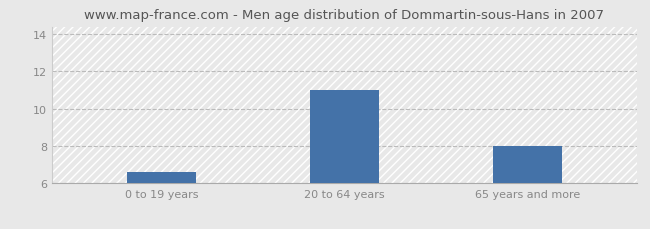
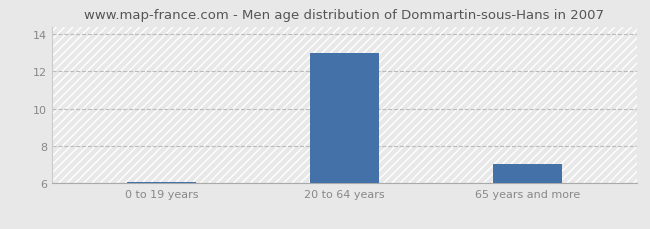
0 to 19 years: 6.6 -> 6.0
20 to 64 years: 11.0 -> 13.0
65 years and more: 8.0 -> 7.0
